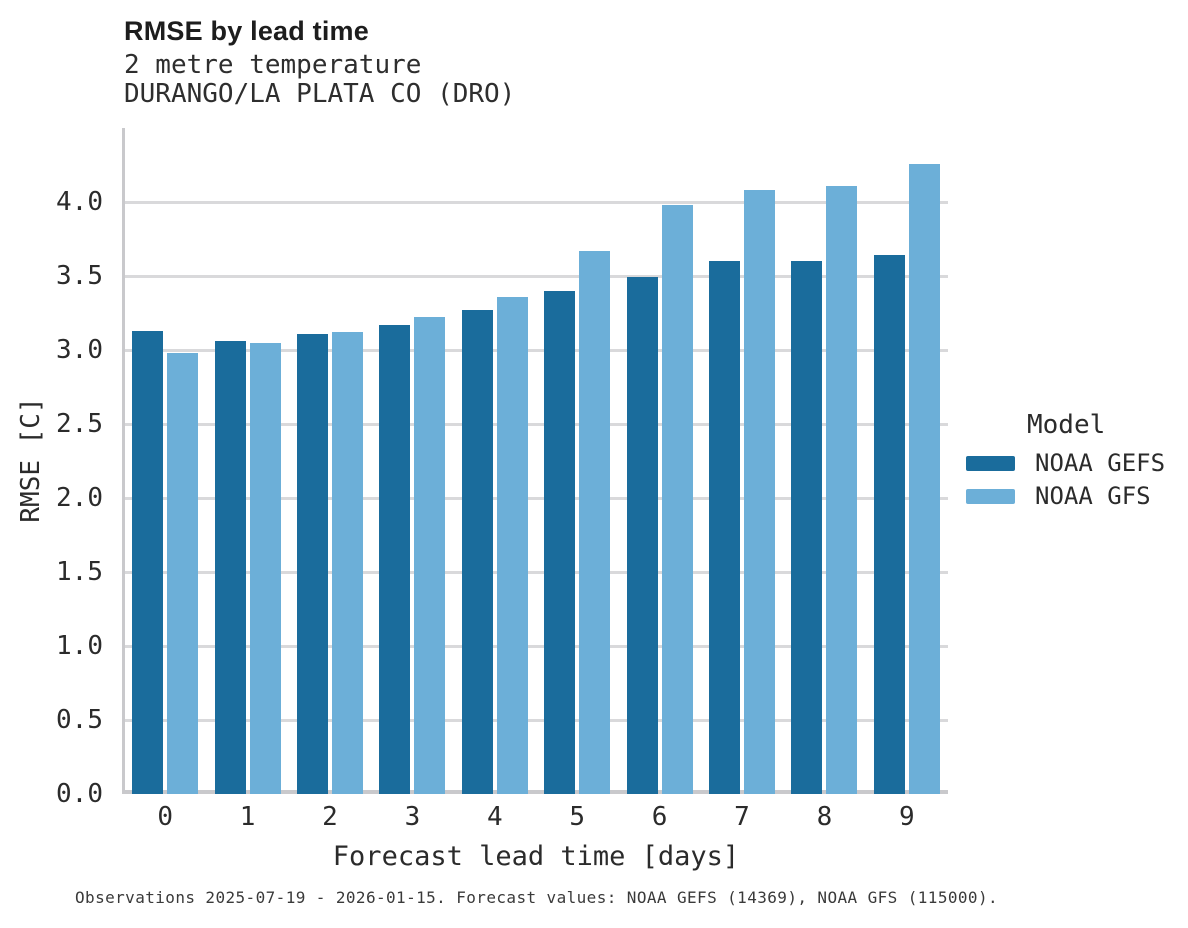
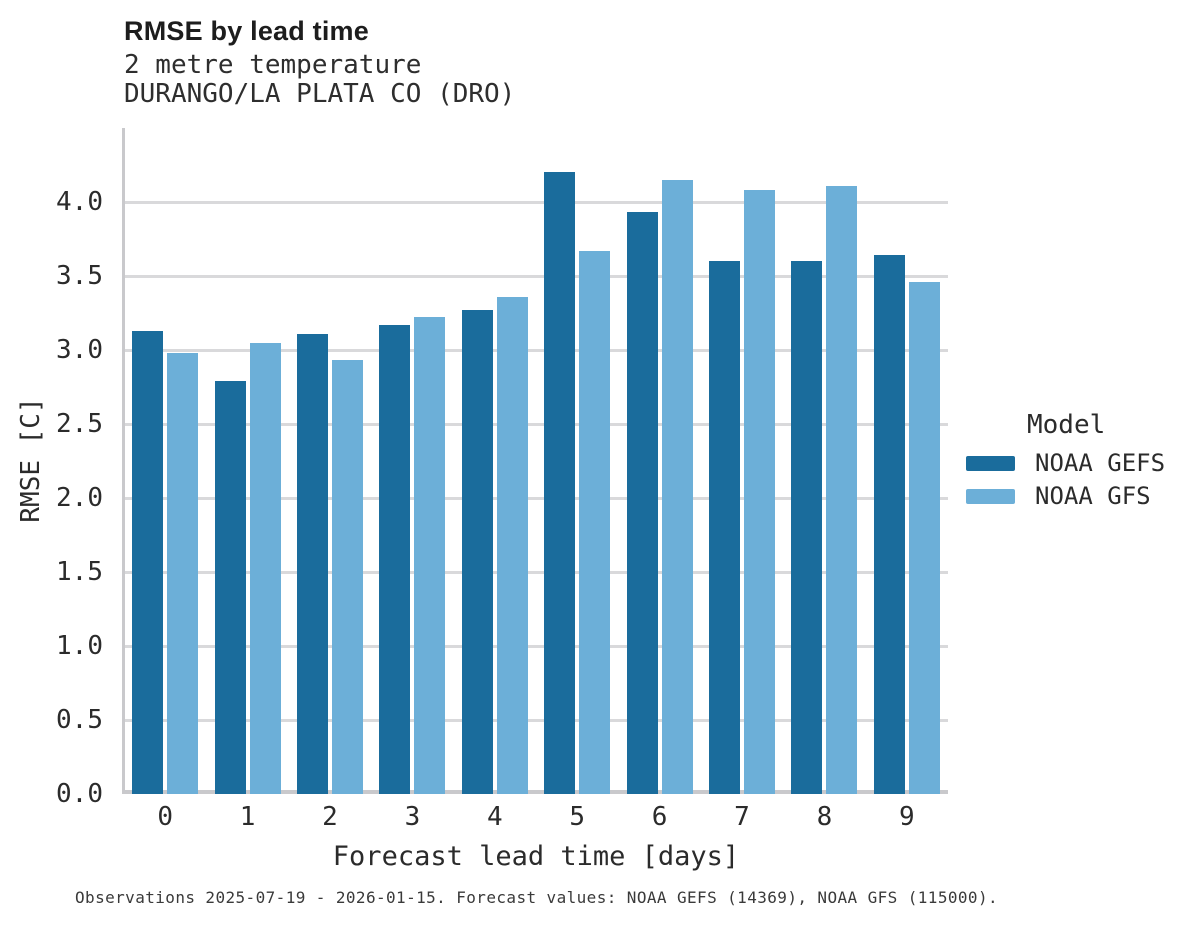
NOAA GEFS/1: 3.06 -> 2.79
NOAA GFS/2: 3.12 -> 2.93
NOAA GEFS/5: 3.40 -> 4.20
NOAA GEFS/6: 3.49 -> 3.93
NOAA GFS/6: 3.98 -> 4.15
NOAA GFS/9: 4.26 -> 3.46
